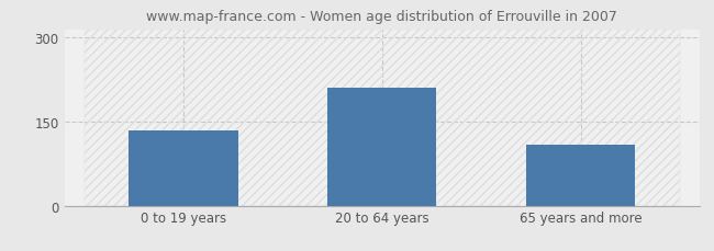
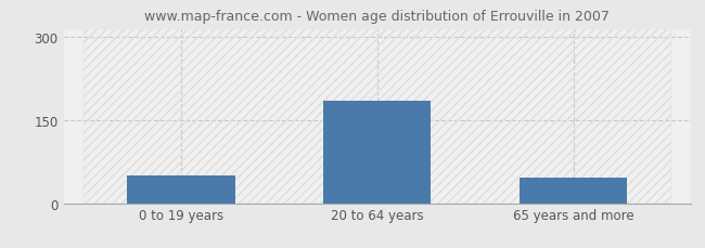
0 to 19 years: 134 -> 50
20 to 64 years: 210 -> 185
65 years and more: 108 -> 47
